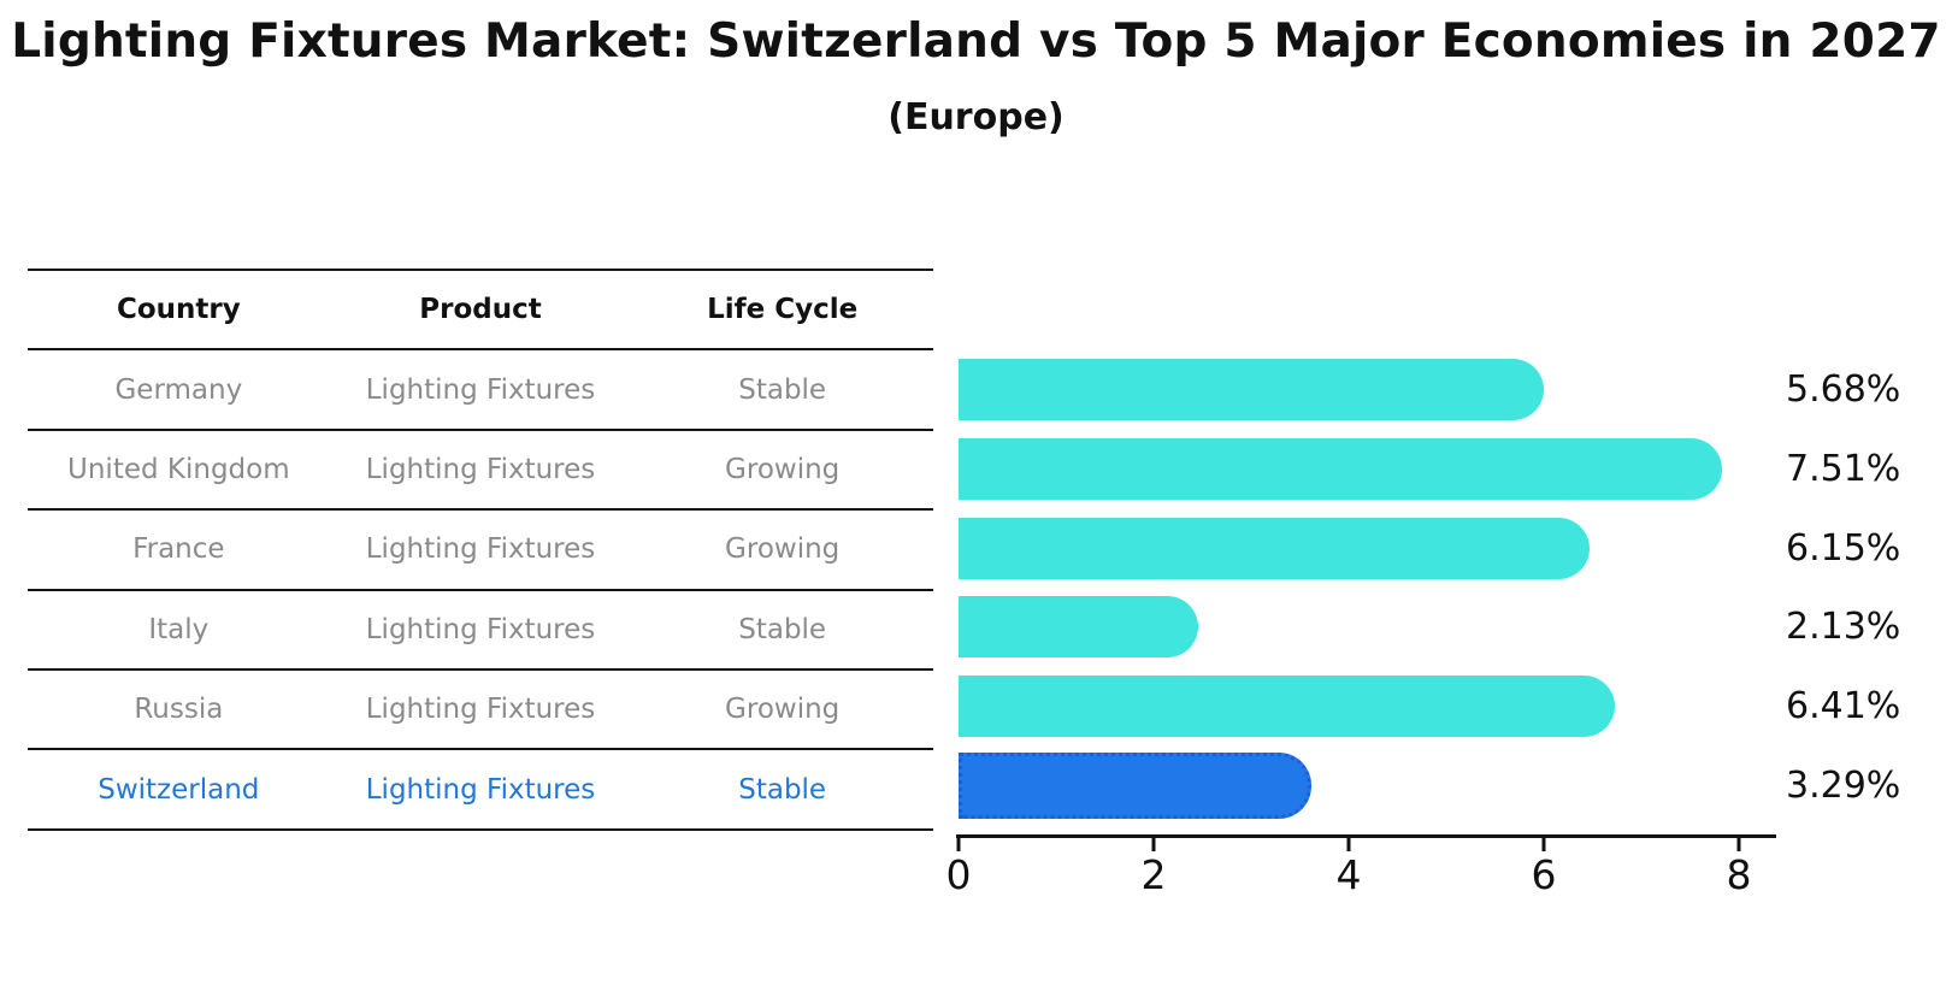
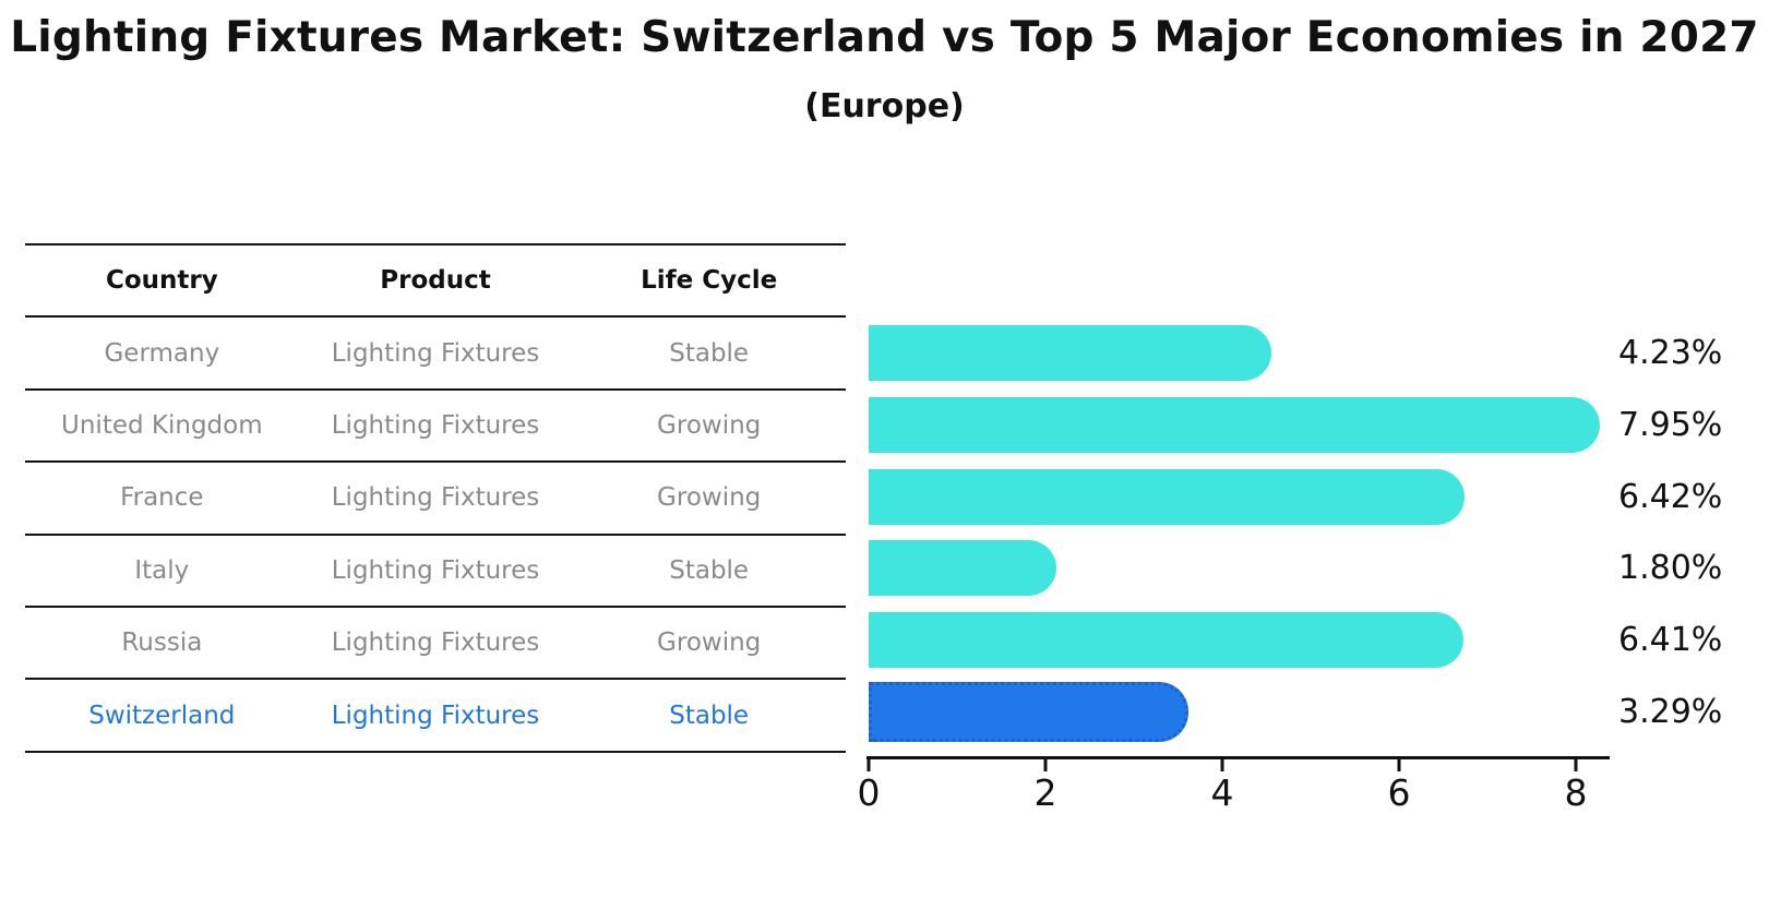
Germany: 5.68% -> 4.23%
United Kingdom: 7.51% -> 7.95%
France: 6.15% -> 6.42%
Italy: 2.13% -> 1.80%
